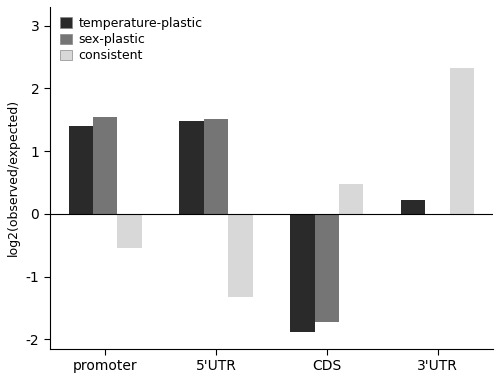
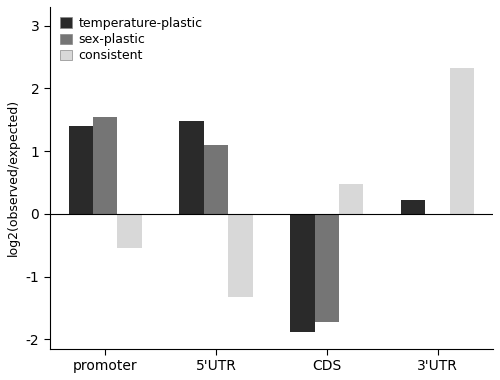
sex-plastic/5'UTR: 1.52 -> 1.10
